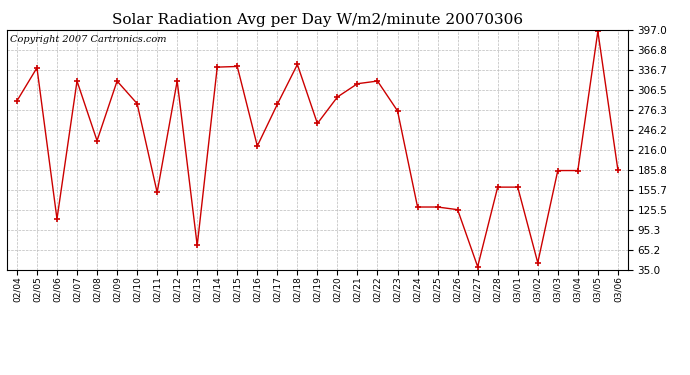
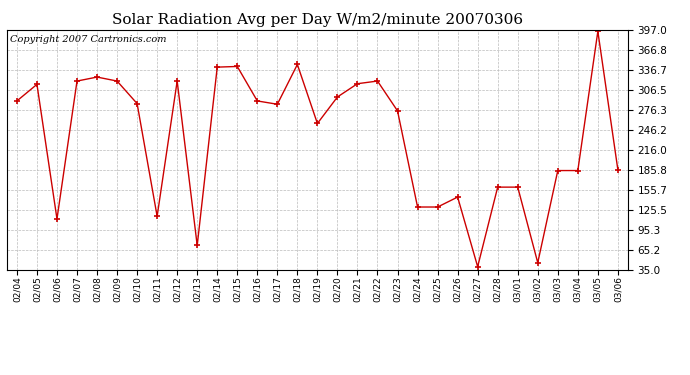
02/05: 340 -> 315
02/08: 230 -> 326
02/11: 152 -> 116
02/16: 222 -> 290
02/26: 126 -> 145
